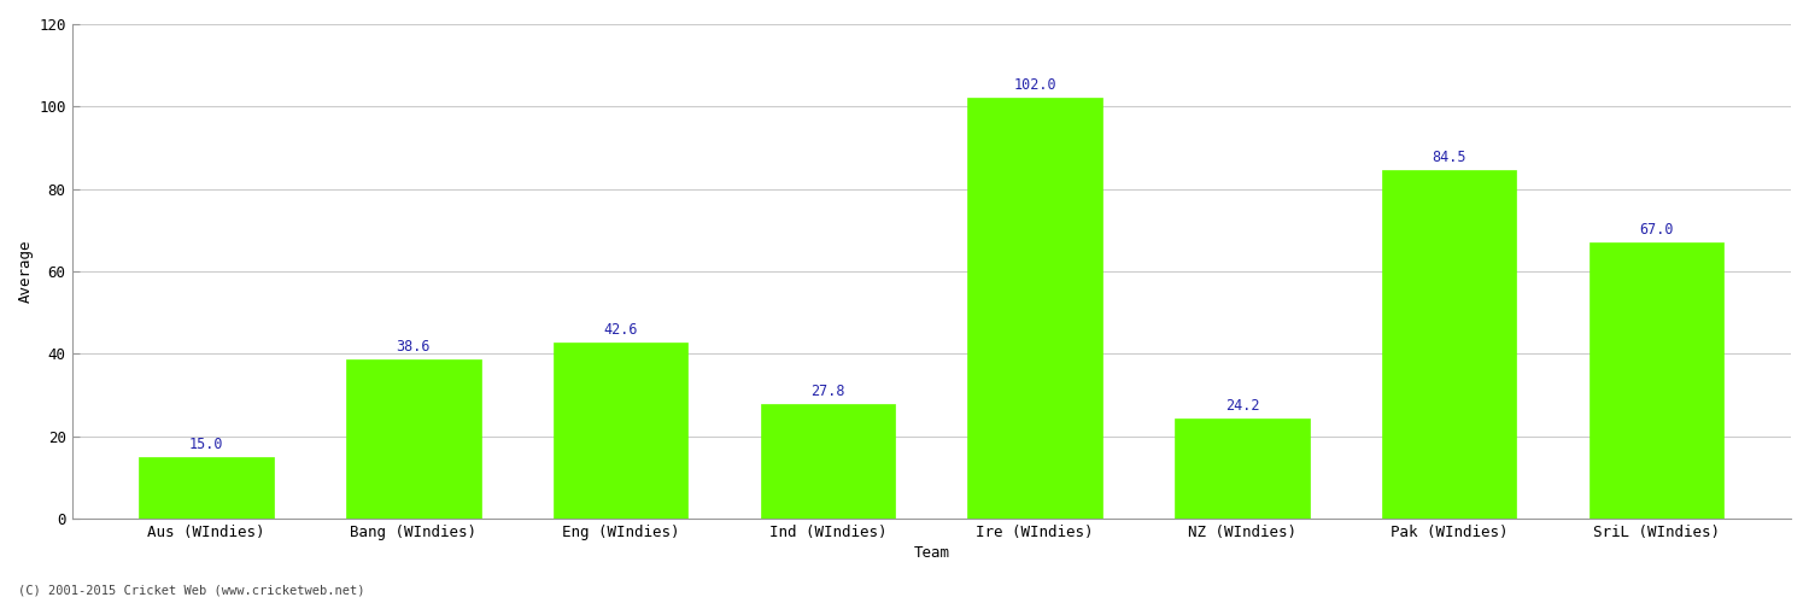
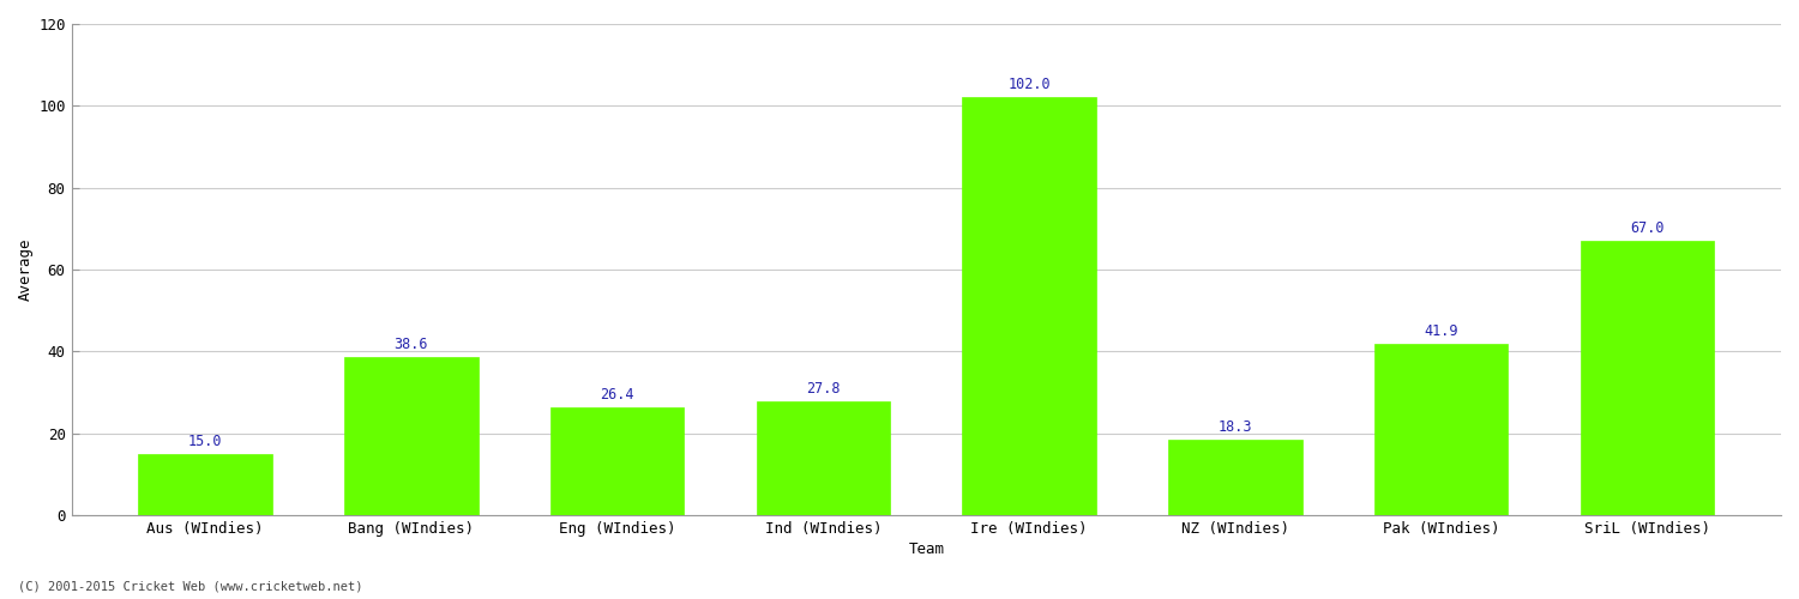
Eng (WIndies): 42.6 -> 26.4
NZ (WIndies): 24.2 -> 18.3
Pak (WIndies): 84.5 -> 41.9
